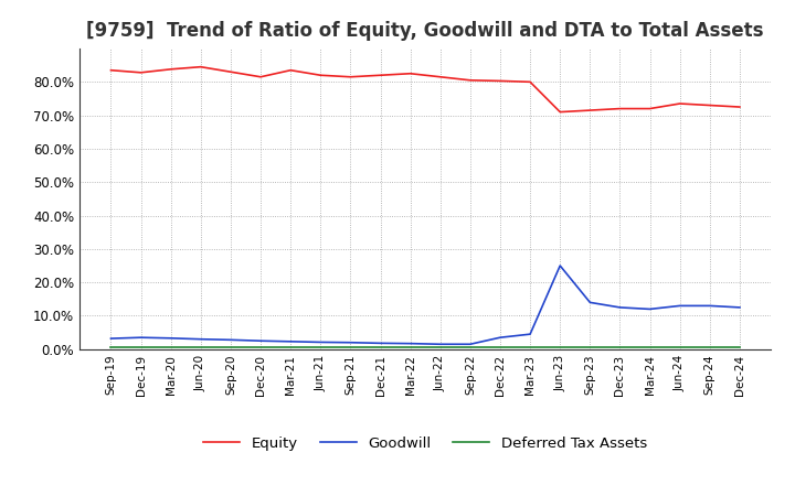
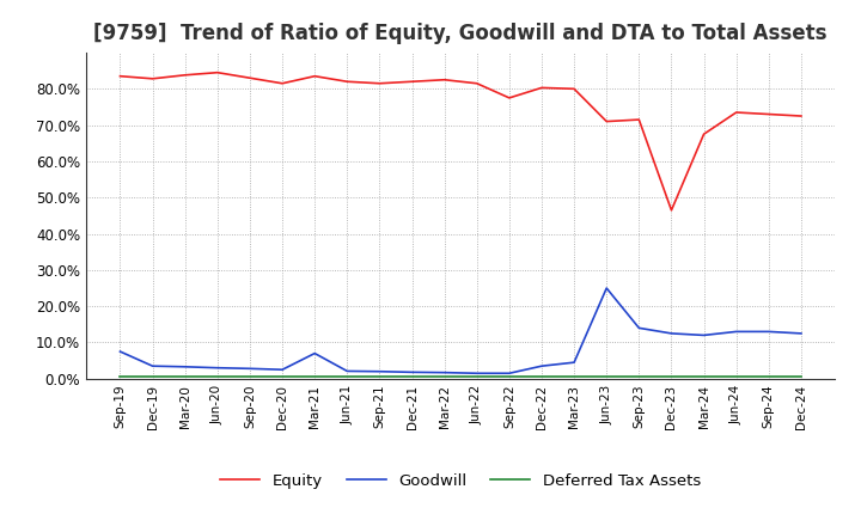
Goodwill/Sep-19: 3.2% -> 7.5%
Goodwill/Mar-21: 2.3% -> 7.0%
Equity/Sep-22: 80.5% -> 77.5%
Equity/Dec-23: 72.0% -> 46.5%
Equity/Mar-24: 72.0% -> 67.5%
